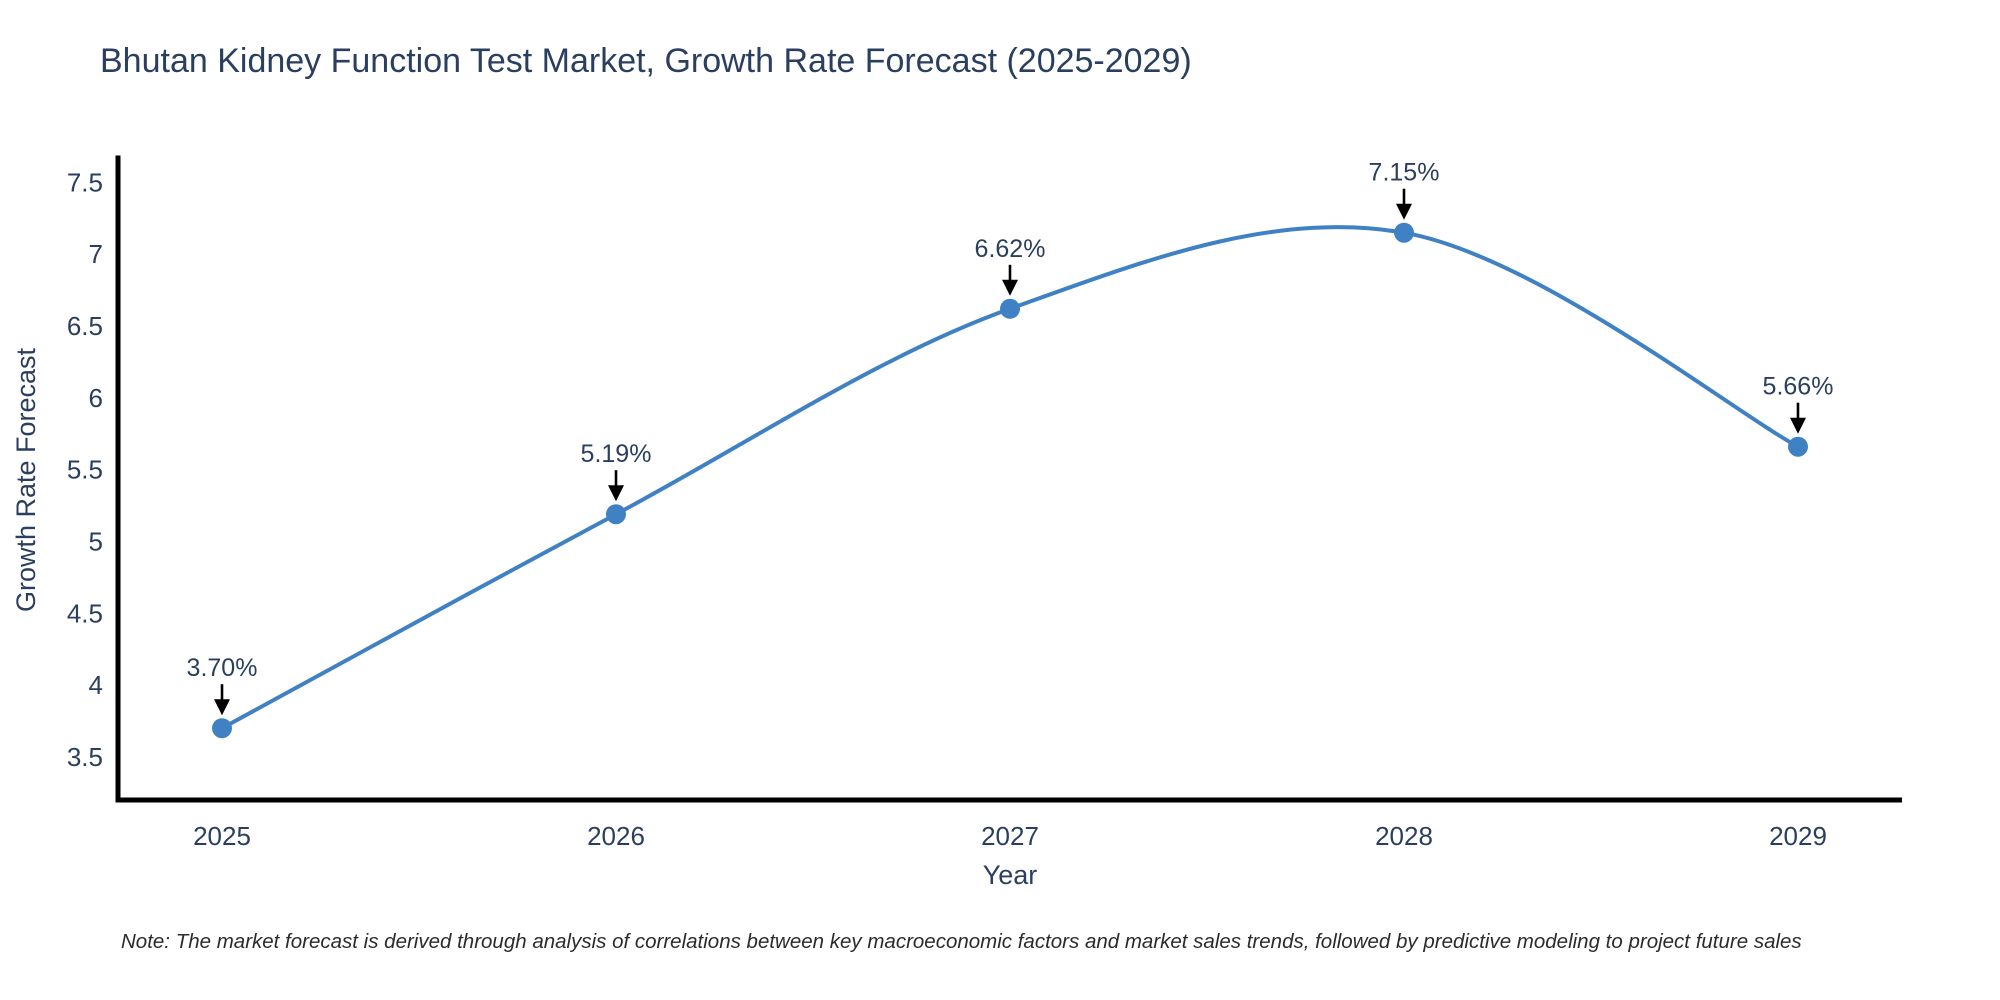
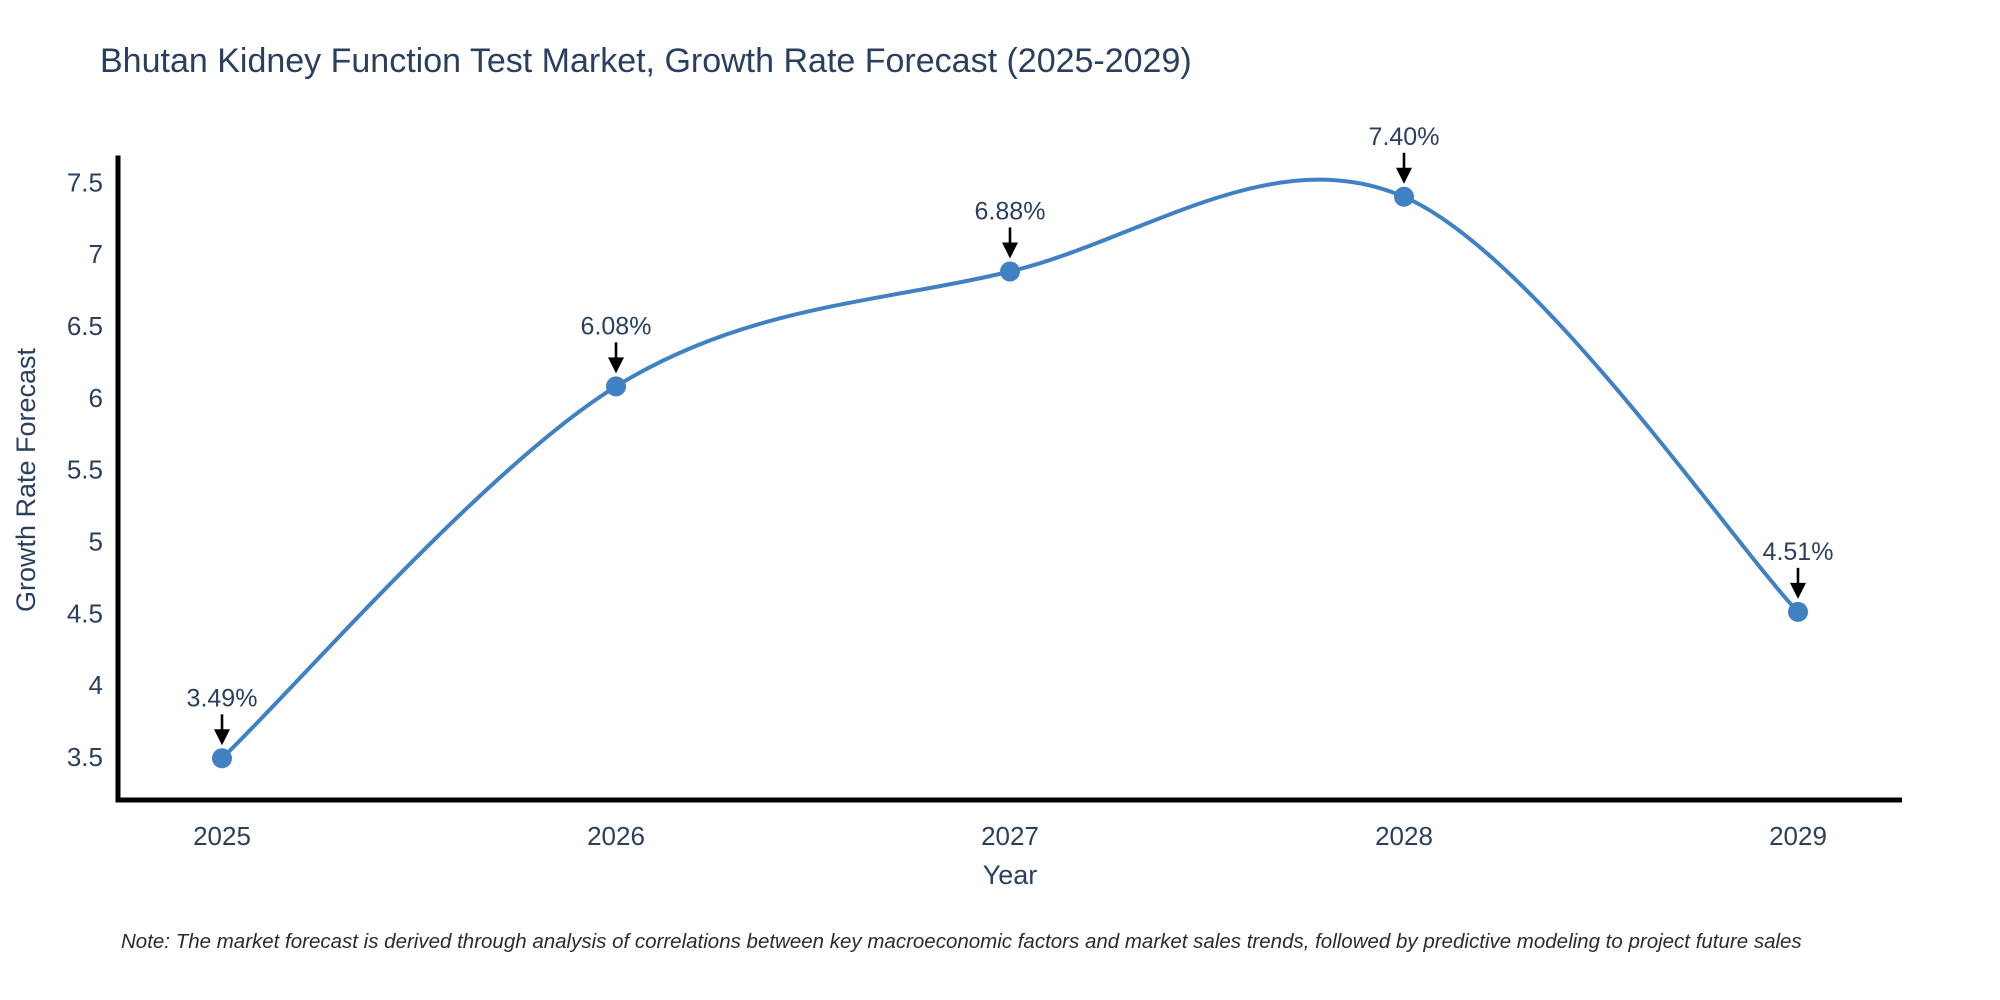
2025: 3.70% -> 3.49%
2026: 5.19% -> 6.08%
2027: 6.62% -> 6.88%
2028: 7.15% -> 7.40%
2029: 5.66% -> 4.51%
